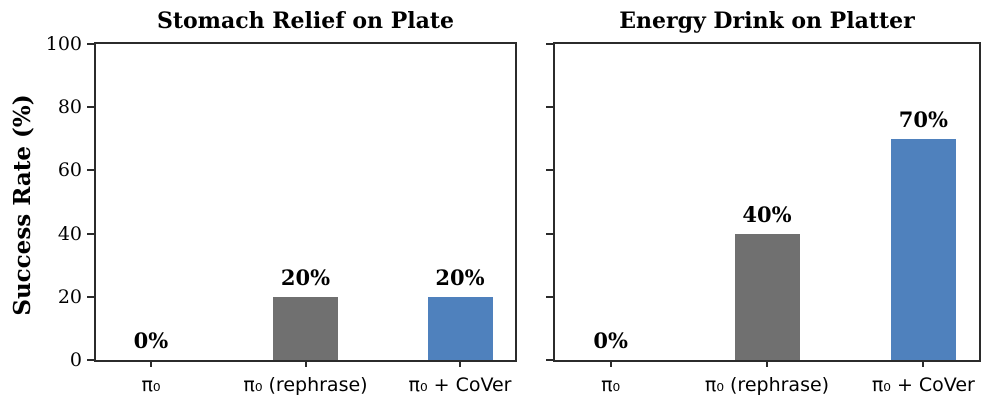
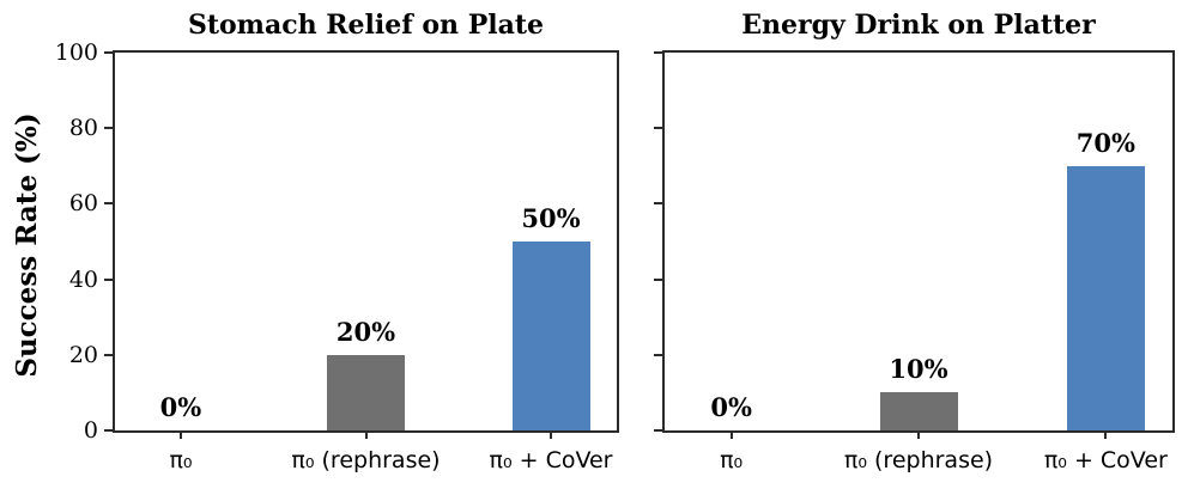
Stomach Relief on Plate/π₀ + CoVer: 20% -> 50%
Energy Drink on Platter/π₀ (rephrase): 40% -> 10%
